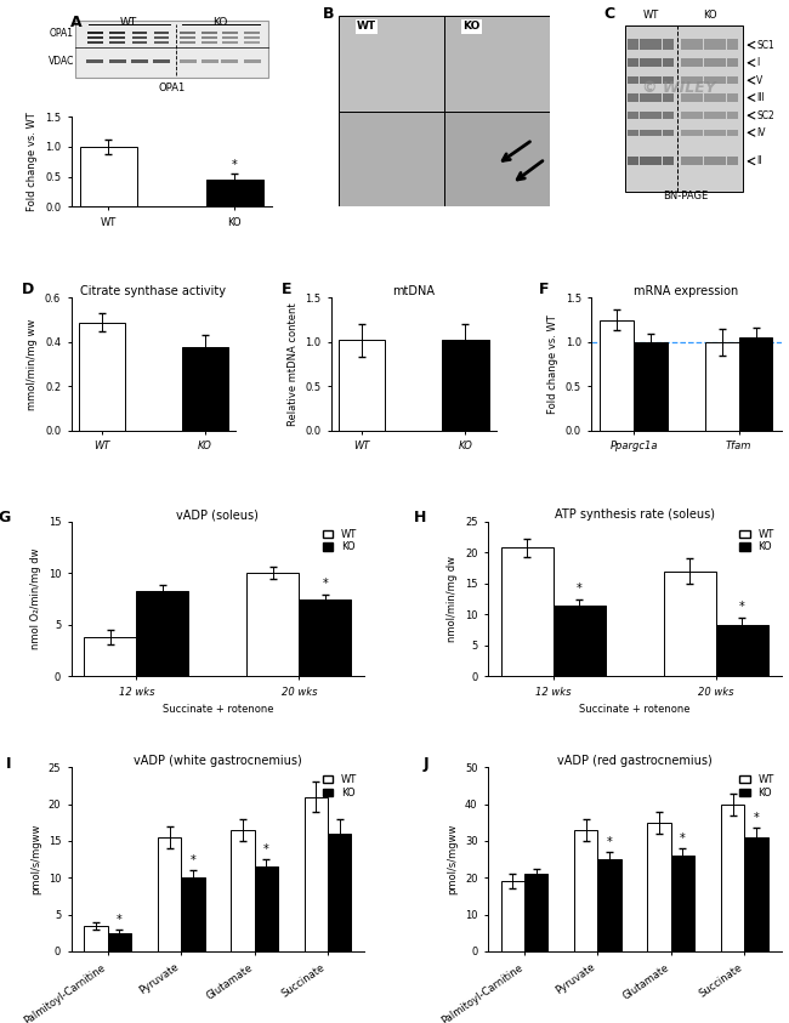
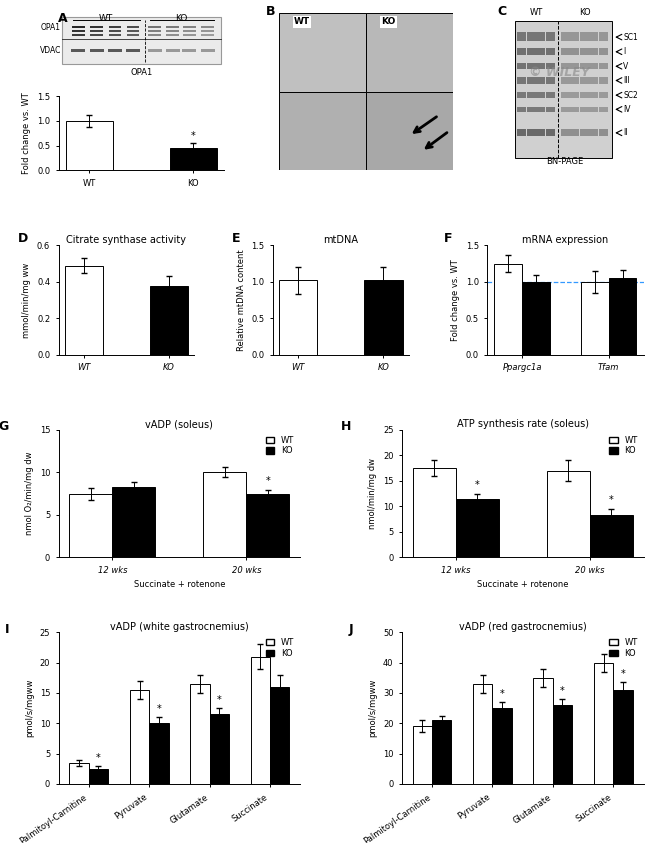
vADP (soleus)/WT/12 wks: 3.8 -> 7.4
ATP synthesis rate (soleus)/WT/12 wks: 20.8 -> 17.5
